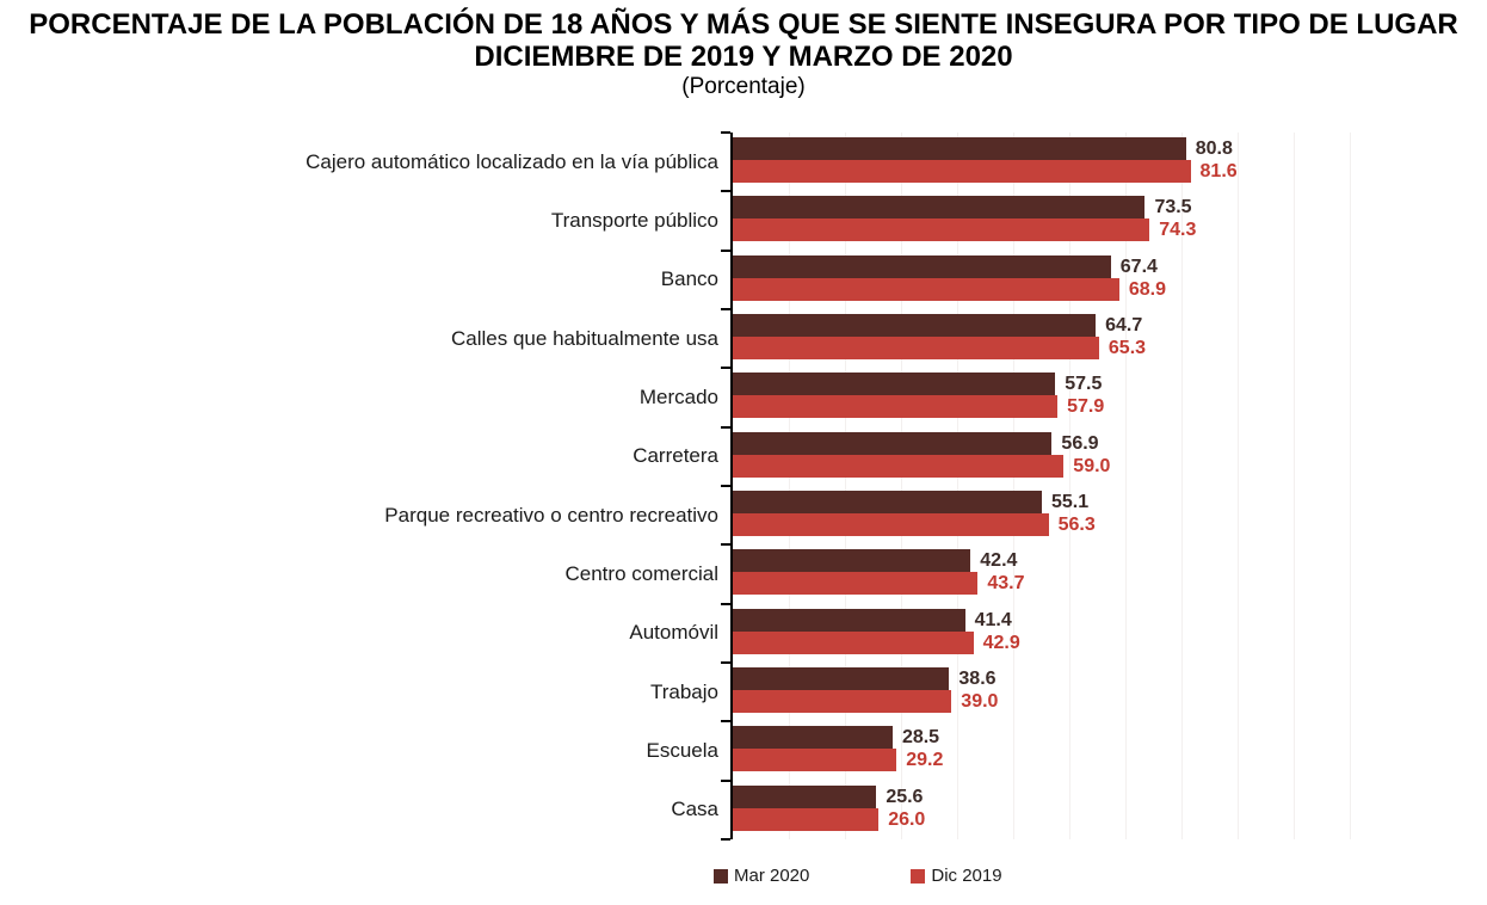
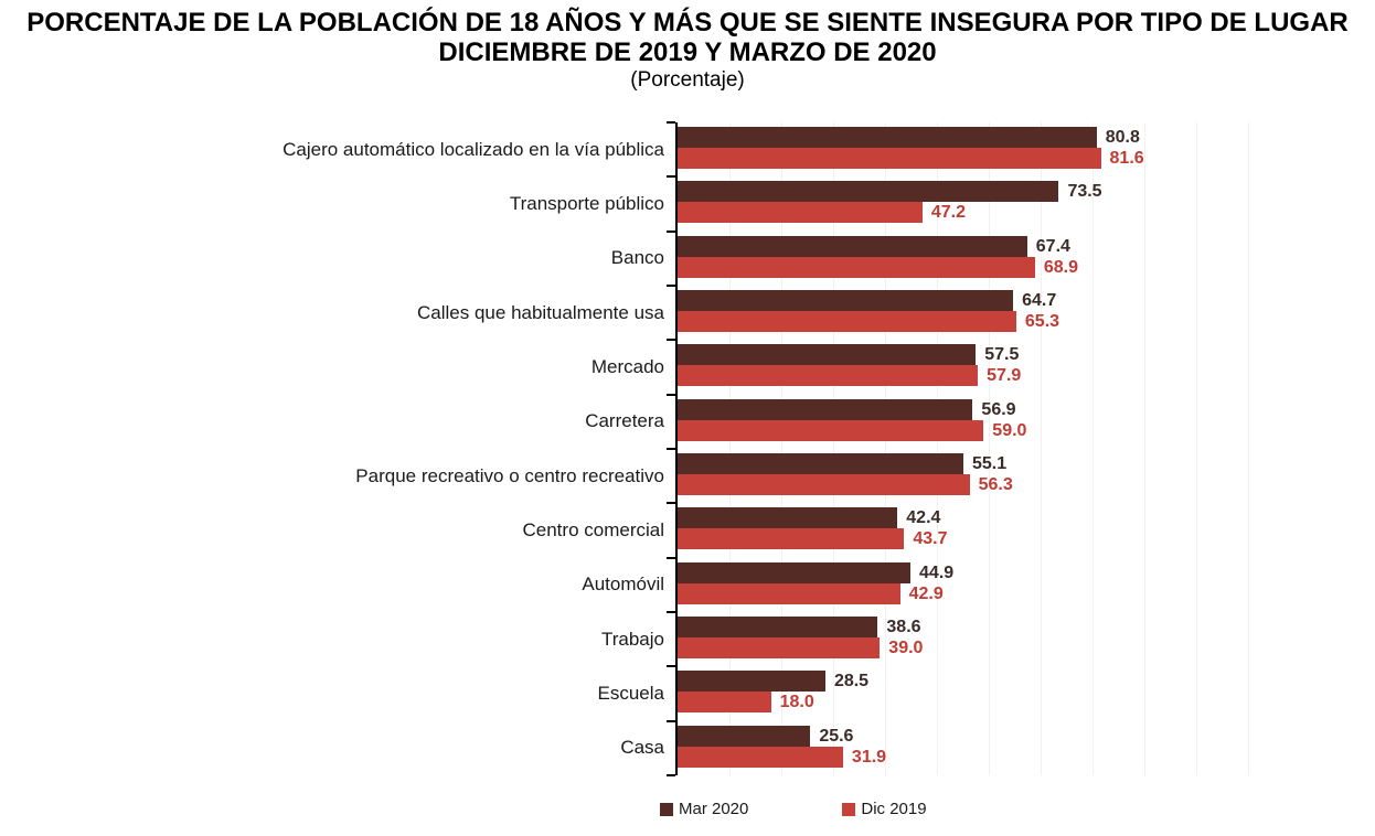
Dic 2019/Transporte público: 74.3 -> 47.2
Mar 2020/Automóvil: 41.4 -> 44.9
Dic 2019/Escuela: 29.2 -> 18.0
Dic 2019/Casa: 26.0 -> 31.9
